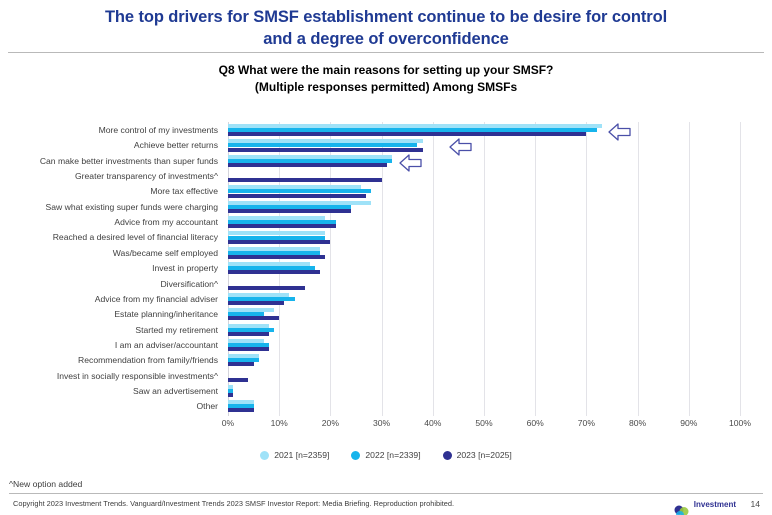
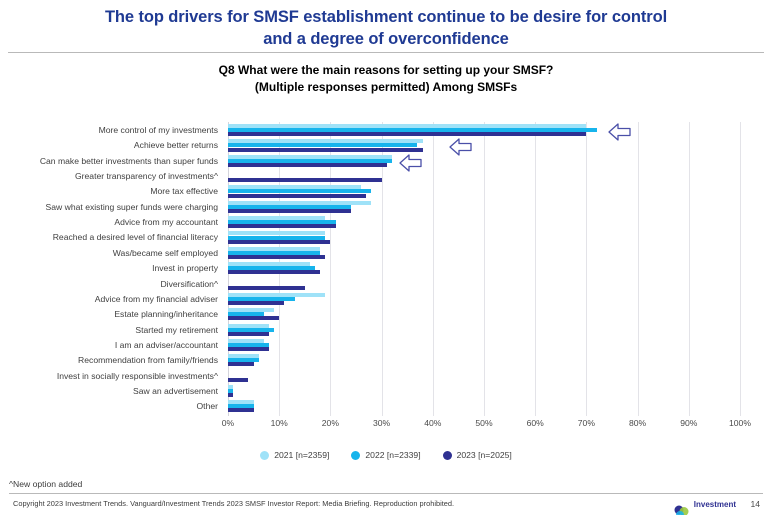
2021 [n=2359]/More control of my investments: 73% -> 70%
2021 [n=2359]/Advice from my financial adviser: 12% -> 19%
